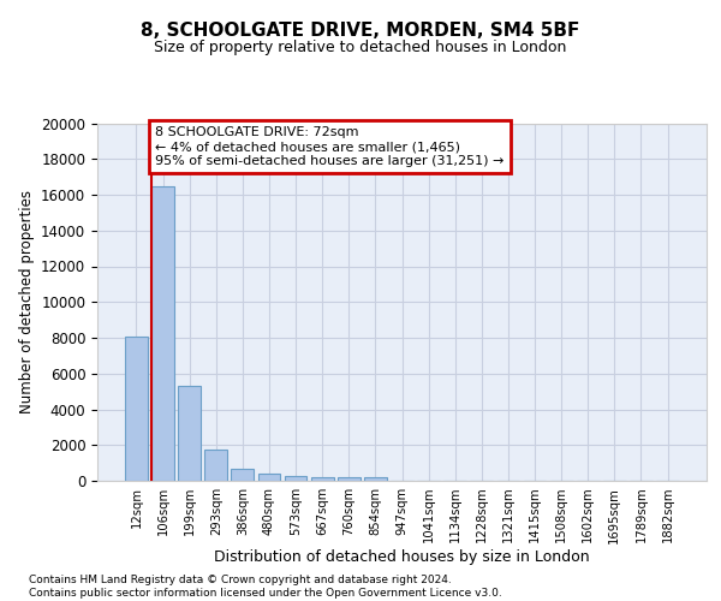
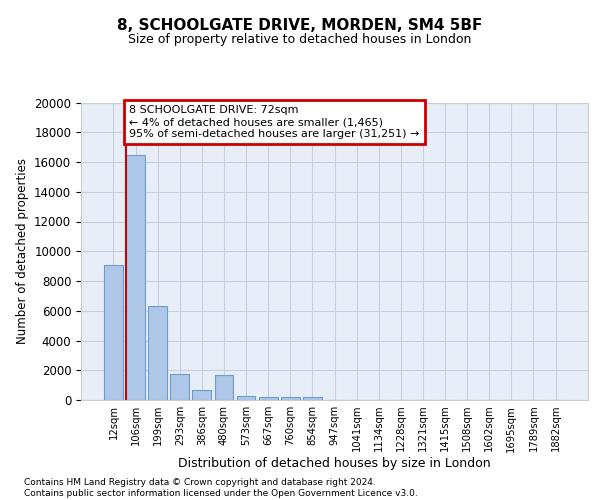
12sqm: 8100 -> 9100
199sqm: 5300 -> 6300
480sqm: 400 -> 1700
